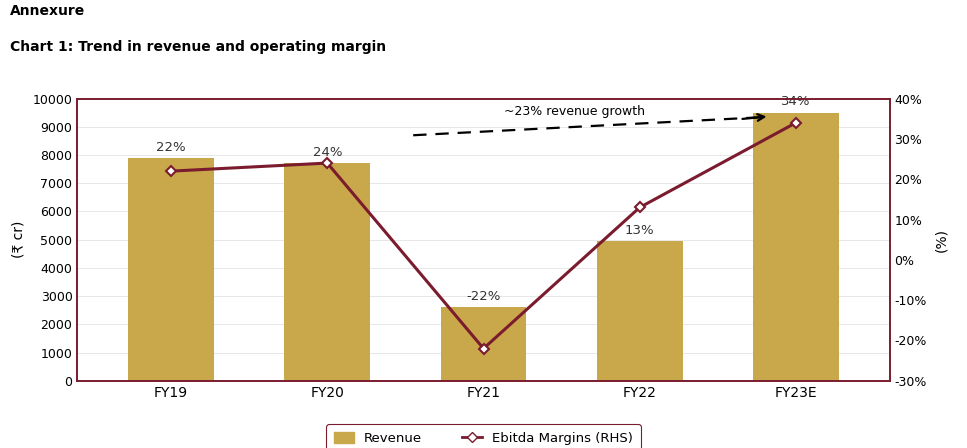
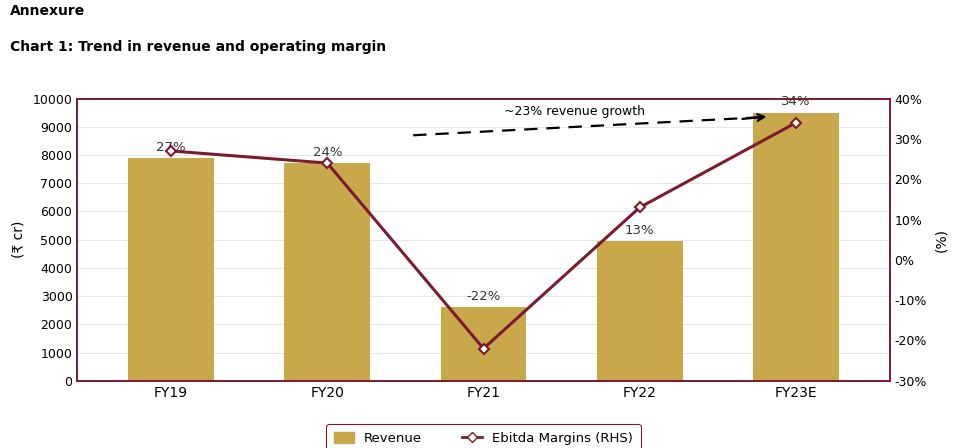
Ebitda Margins (RHS)/FY19: 22% -> 27%
